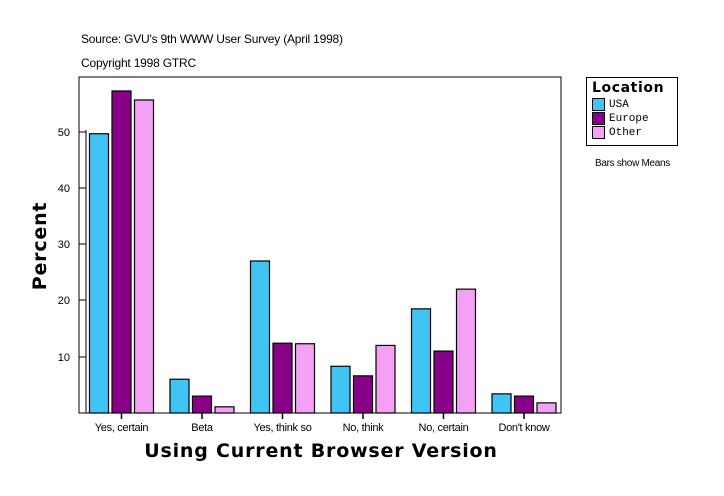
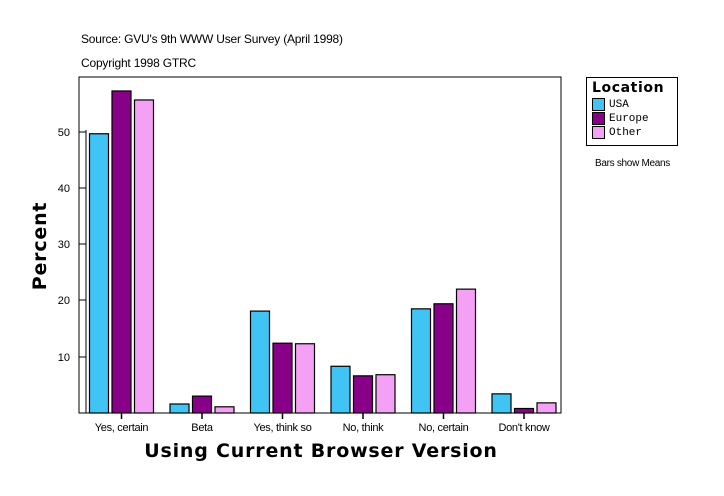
USA/Beta: 6 -> 2
USA/Yes, think so: 27 -> 18
Other/No, think: 12 -> 7
Europe/No, certain: 11 -> 19
Europe/Don't know: 3 -> 1
